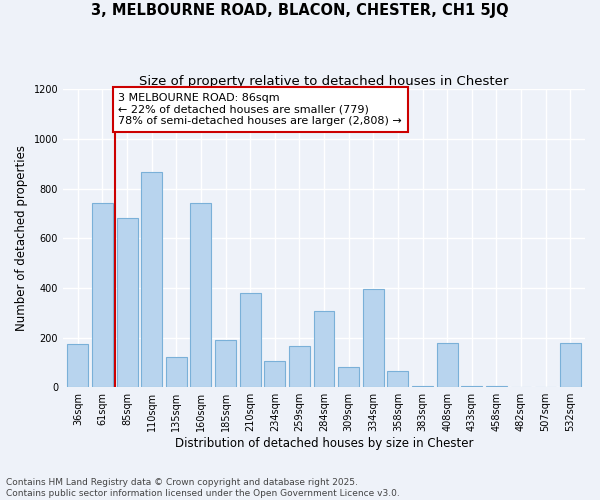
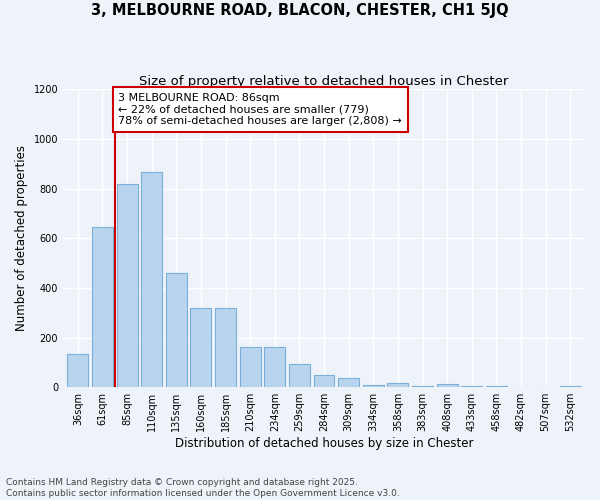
36sqm: 175 -> 135
61sqm: 740 -> 645
85sqm: 680 -> 820
135sqm: 120 -> 460
160sqm: 740 -> 320
185sqm: 190 -> 320
210sqm: 380 -> 160
234sqm: 105 -> 160
259sqm: 165 -> 95
284sqm: 305 -> 48
309sqm: 80 -> 38
334sqm: 395 -> 10
358sqm: 65 -> 15
408sqm: 180 -> 13
532sqm: 180 -> 5
